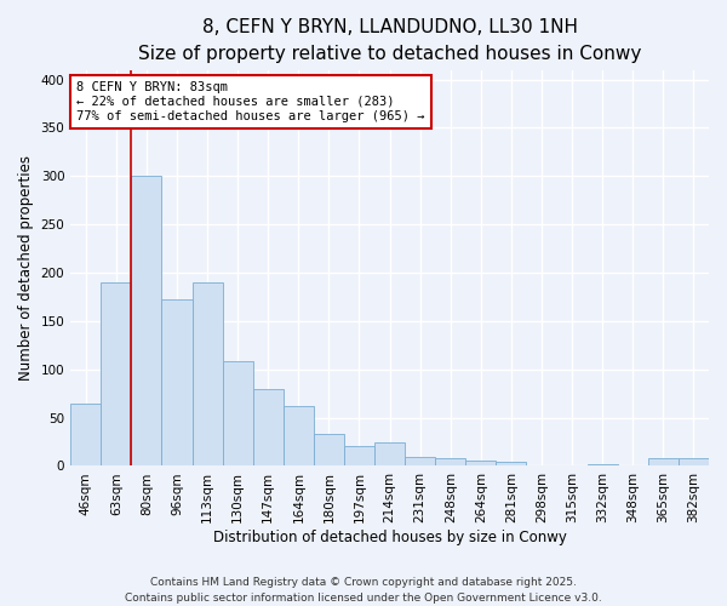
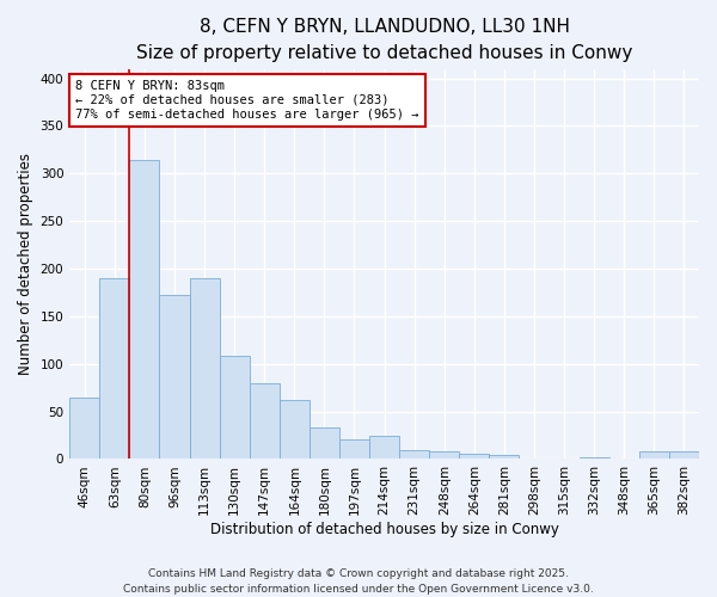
80sqm: 300 -> 314
